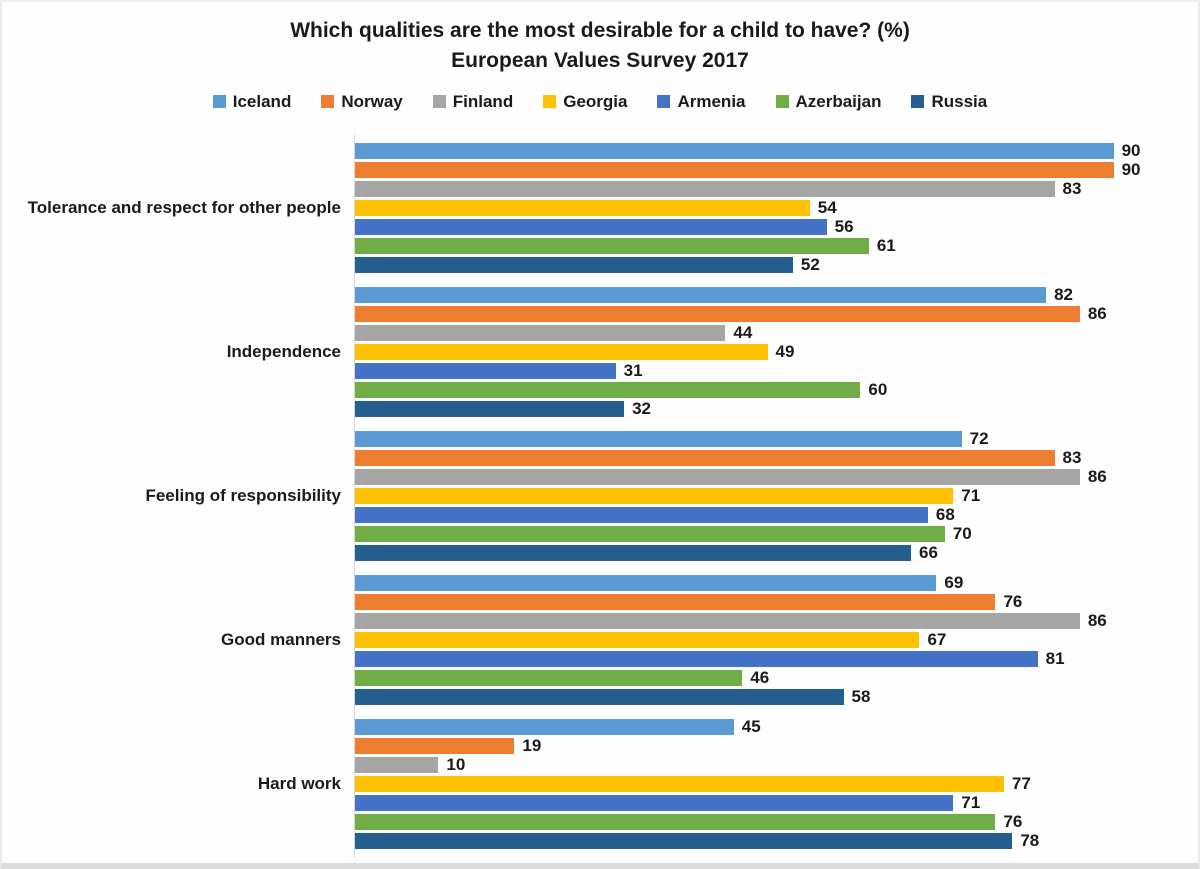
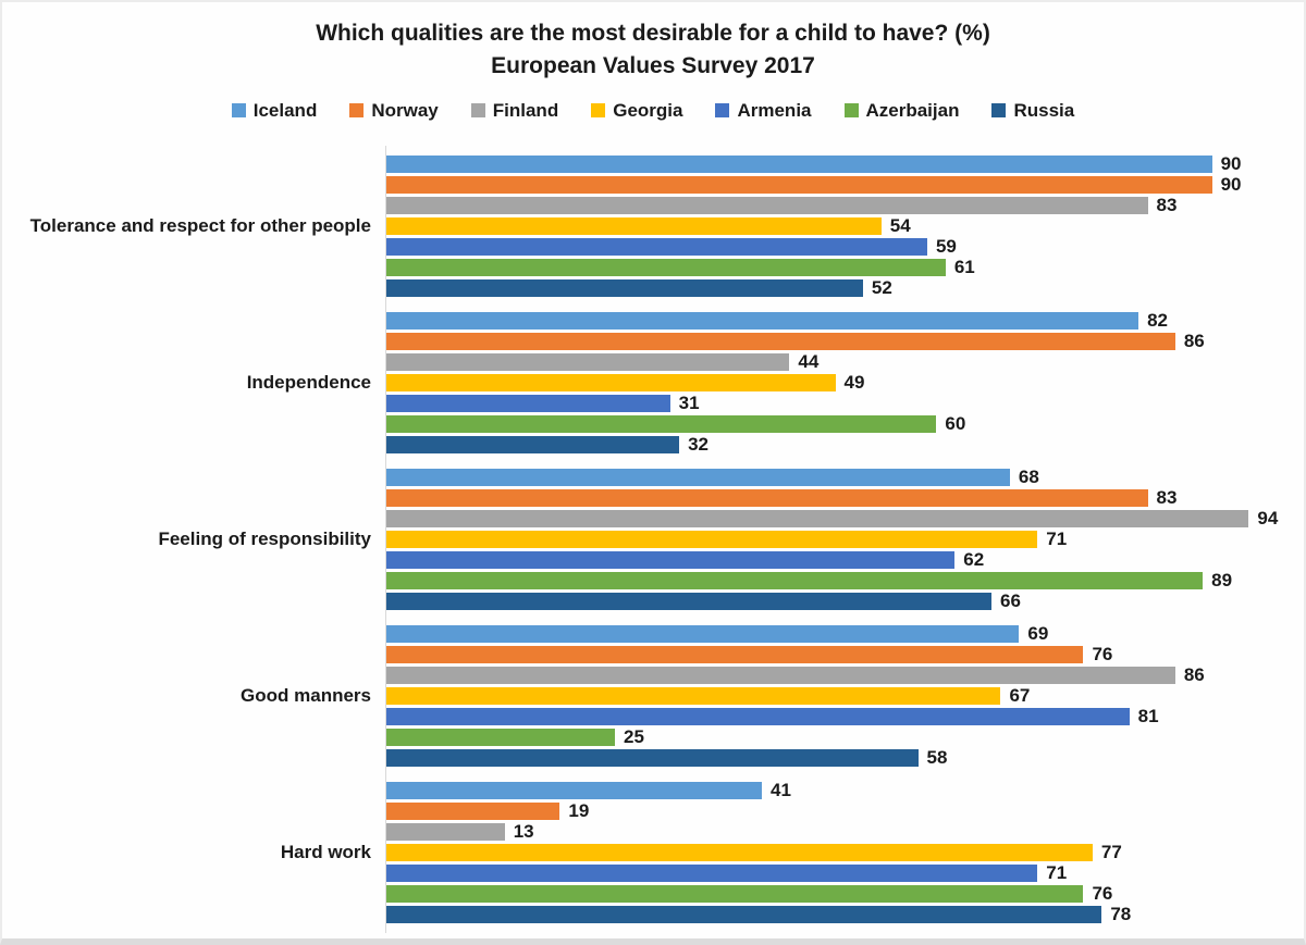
Armenia/Tolerance and respect for other people: 56 -> 59
Iceland/Feeling of responsibility: 72 -> 68
Finland/Feeling of responsibility: 86 -> 94
Armenia/Feeling of responsibility: 68 -> 62
Azerbaijan/Feeling of responsibility: 70 -> 89
Azerbaijan/Good manners: 46 -> 25
Iceland/Hard work: 45 -> 41
Finland/Hard work: 10 -> 13
